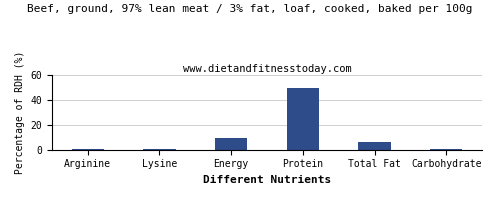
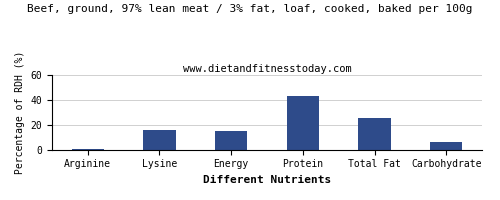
Lysine: 1 -> 16
Energy: 9 -> 15
Protein: 50 -> 43
Total Fat: 6 -> 25
Carbohydrate: 0 -> 6
